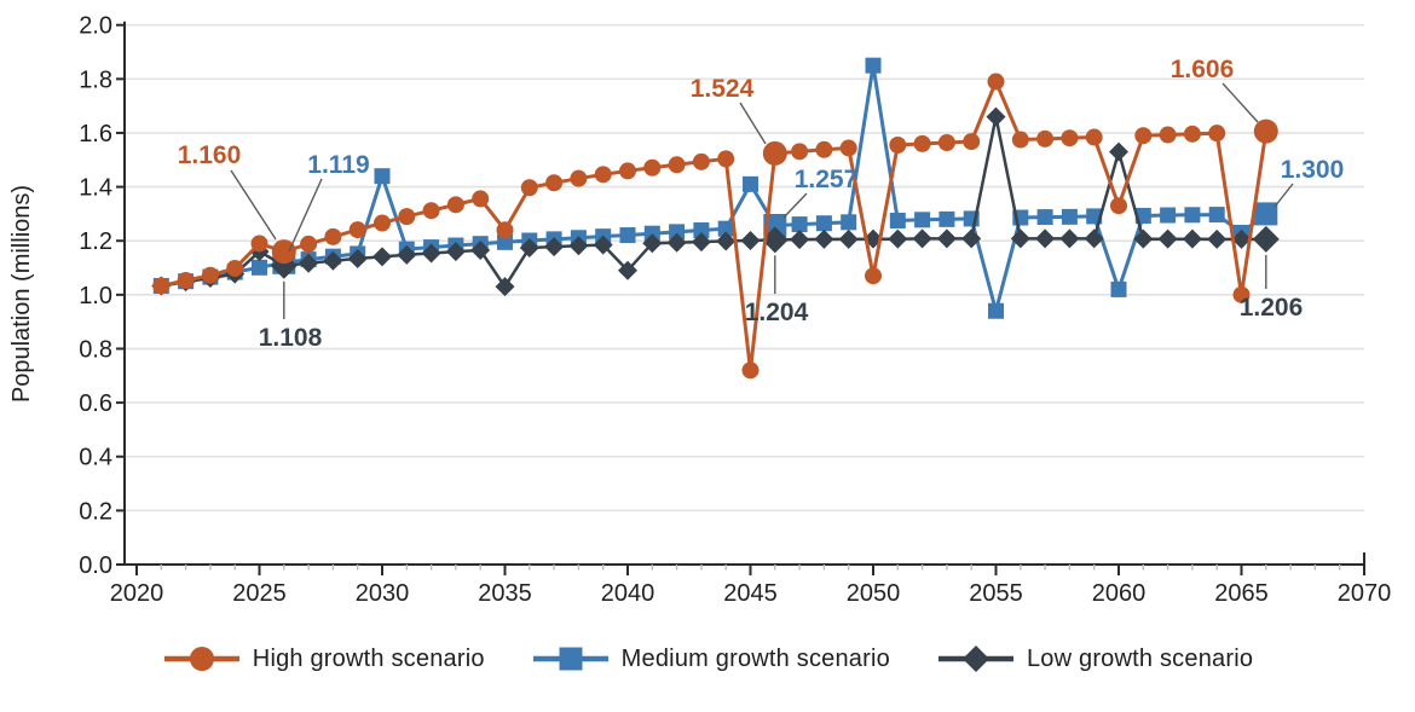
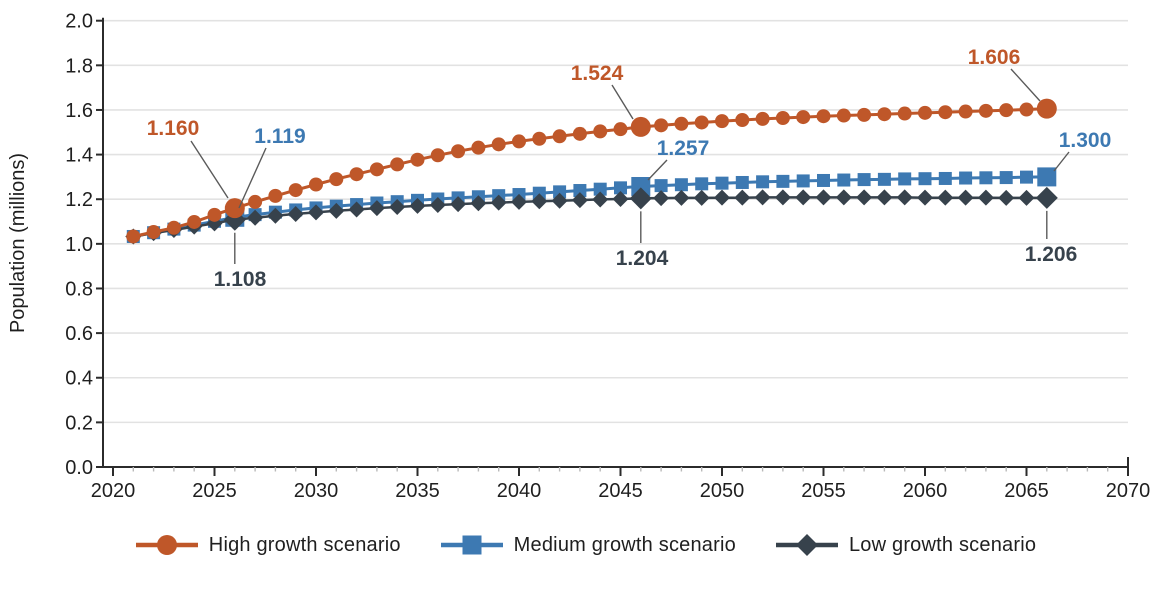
High growth scenario/2025: 1.19 -> 1.13
Low growth scenario/2025: 1.16 -> 1.09
Medium growth scenario/2030: 1.44 -> 1.16
High growth scenario/2035: 1.24 -> 1.38
Low growth scenario/2035: 1.03 -> 1.17
Low growth scenario/2040: 1.09 -> 1.19
High growth scenario/2045: 0.72 -> 1.51
Medium growth scenario/2045: 1.41 -> 1.25
High growth scenario/2050: 1.07 -> 1.55
Medium growth scenario/2050: 1.85 -> 1.27
High growth scenario/2055: 1.79 -> 1.57
Medium growth scenario/2055: 0.94 -> 1.28
Low growth scenario/2055: 1.66 -> 1.21
High growth scenario/2060: 1.33 -> 1.59
Medium growth scenario/2060: 1.02 -> 1.29
Low growth scenario/2060: 1.53 -> 1.21
High growth scenario/2065: 1.00 -> 1.60
Medium growth scenario/2065: 1.23 -> 1.30
